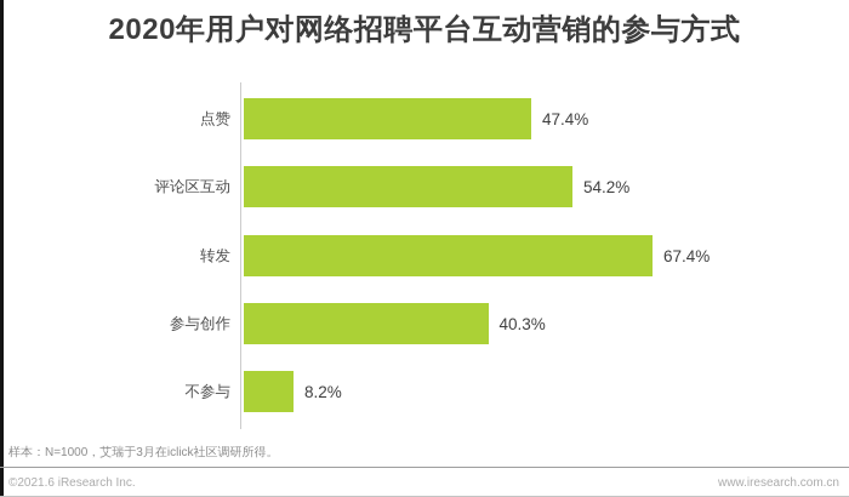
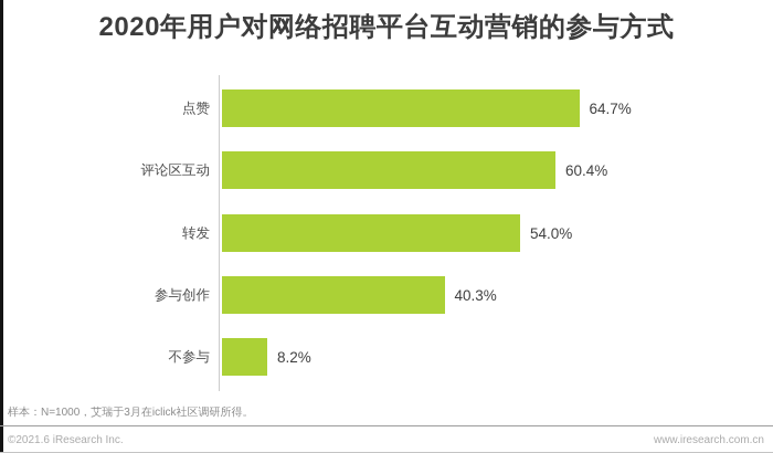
点赞: 47.4% -> 64.7%
评论区互动: 54.2% -> 60.4%
转发: 67.4% -> 54.0%
